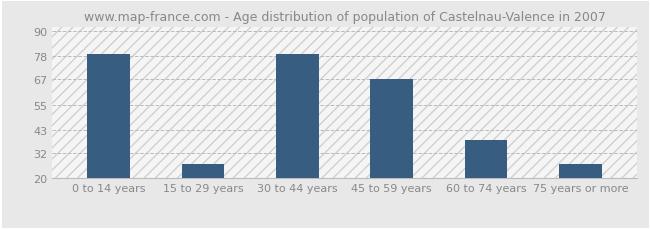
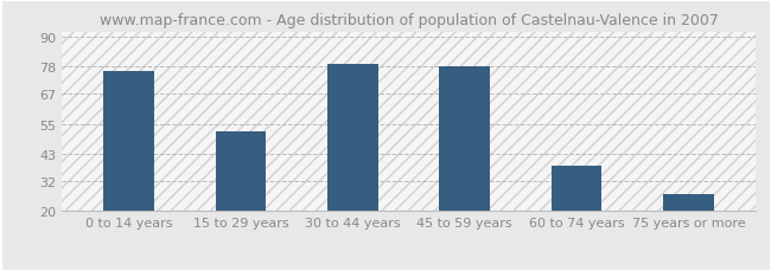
0 to 14 years: 79 -> 76
15 to 29 years: 27 -> 52
45 to 59 years: 67 -> 78
